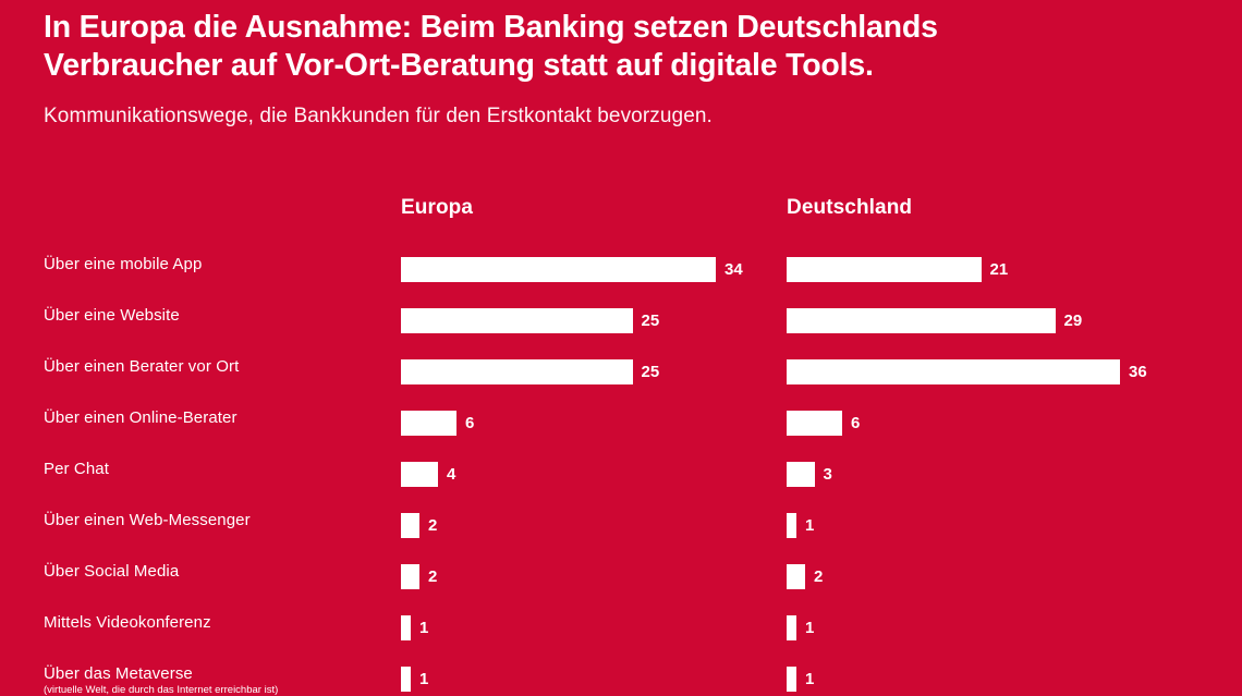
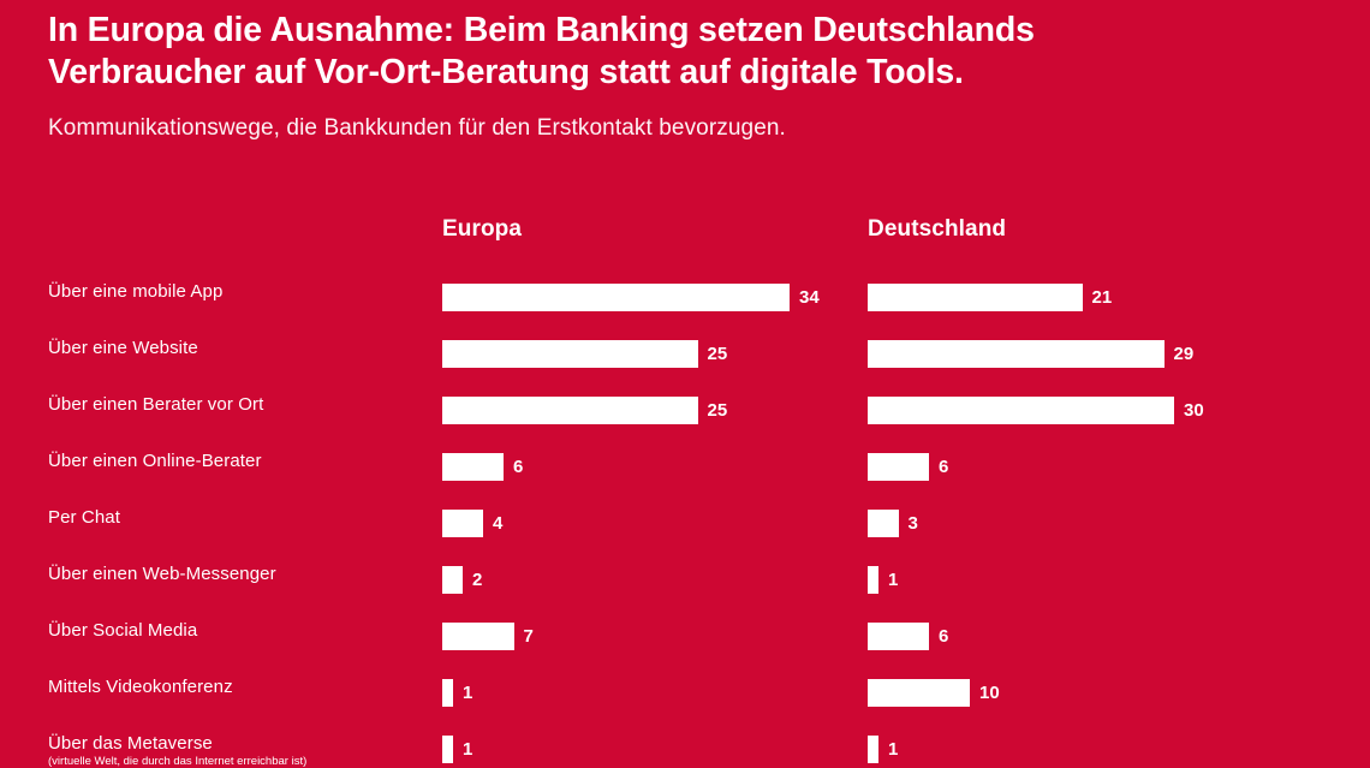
Deutschland/Über einen Berater vor Ort: 36 -> 30
Europa/Über Social Media: 2 -> 7
Deutschland/Über Social Media: 2 -> 6
Deutschland/Mittels Videokonferenz: 1 -> 10
